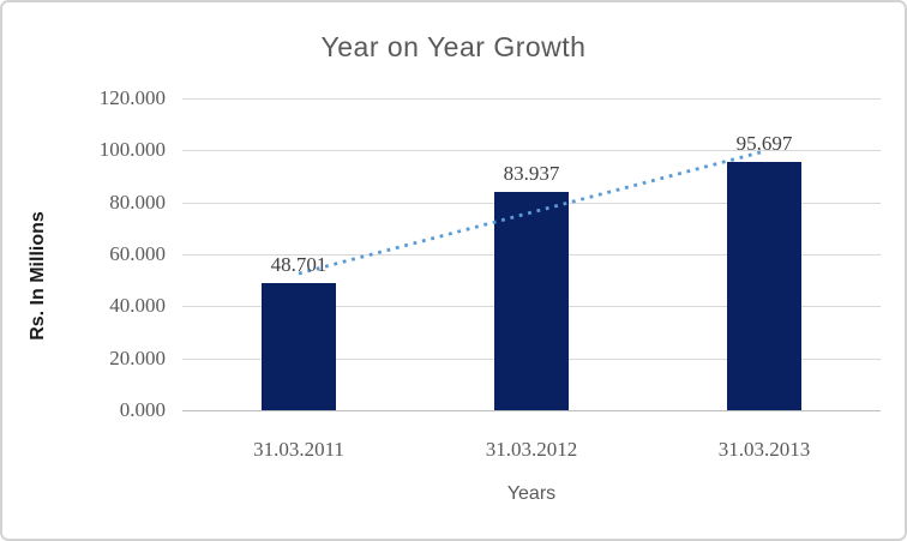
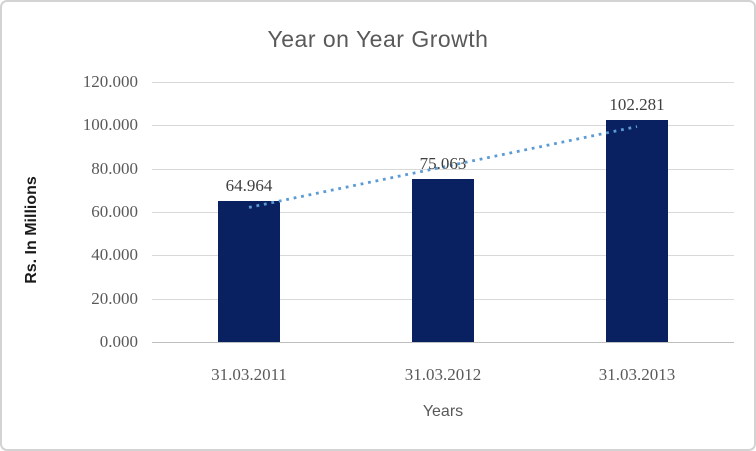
31.03.2011: 48.701 -> 64.964
31.03.2012: 83.937 -> 75.063
31.03.2013: 95.697 -> 102.281
